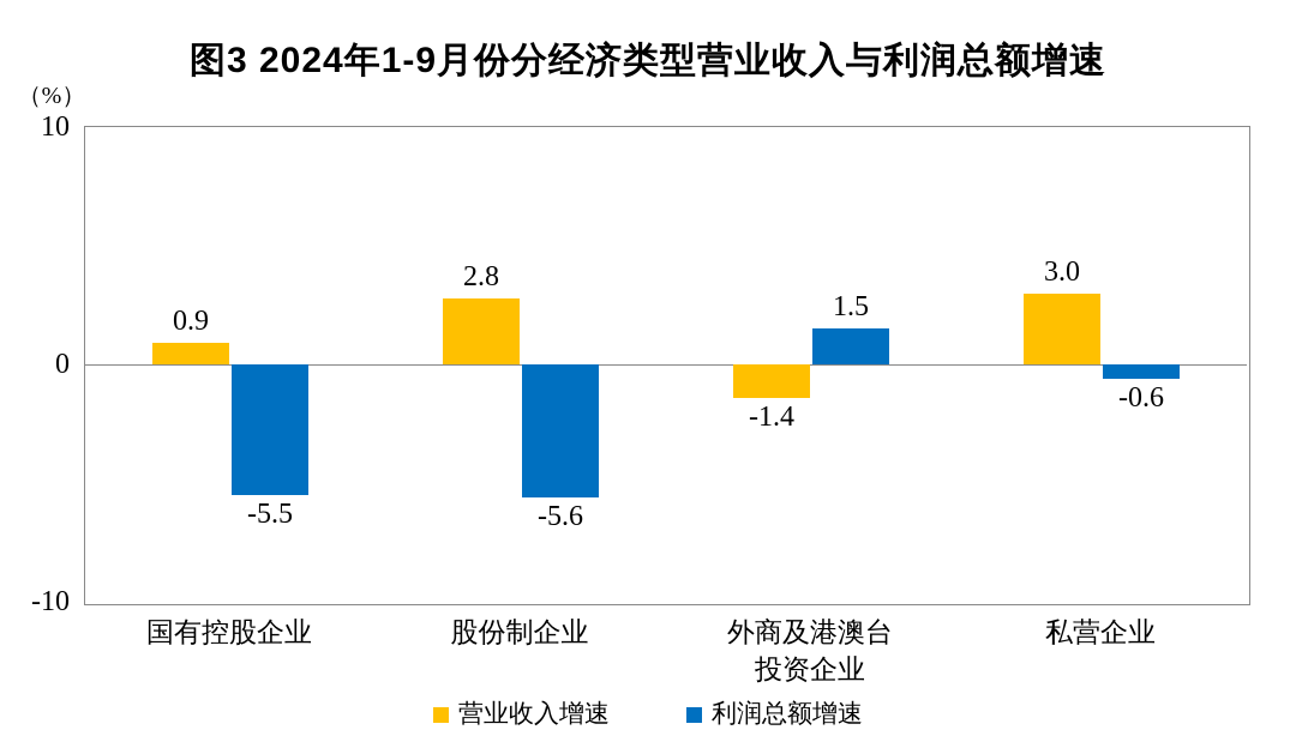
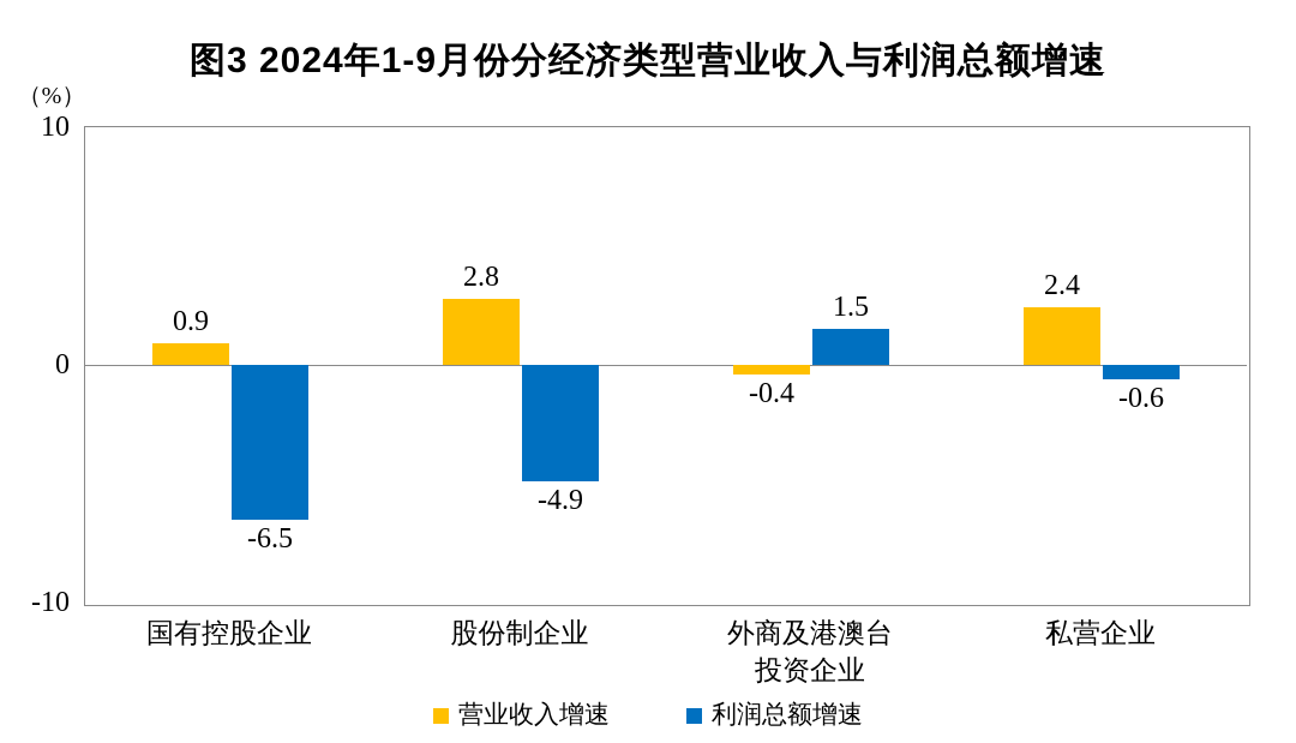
利润总额增速/国有控股企业: -5.5 -> -6.5
利润总额增速/股份制企业: -5.6 -> -4.9
营业收入增速/外商及港澳台 投资企业: -1.4 -> -0.4
营业收入增速/私营企业: 3.0 -> 2.4
